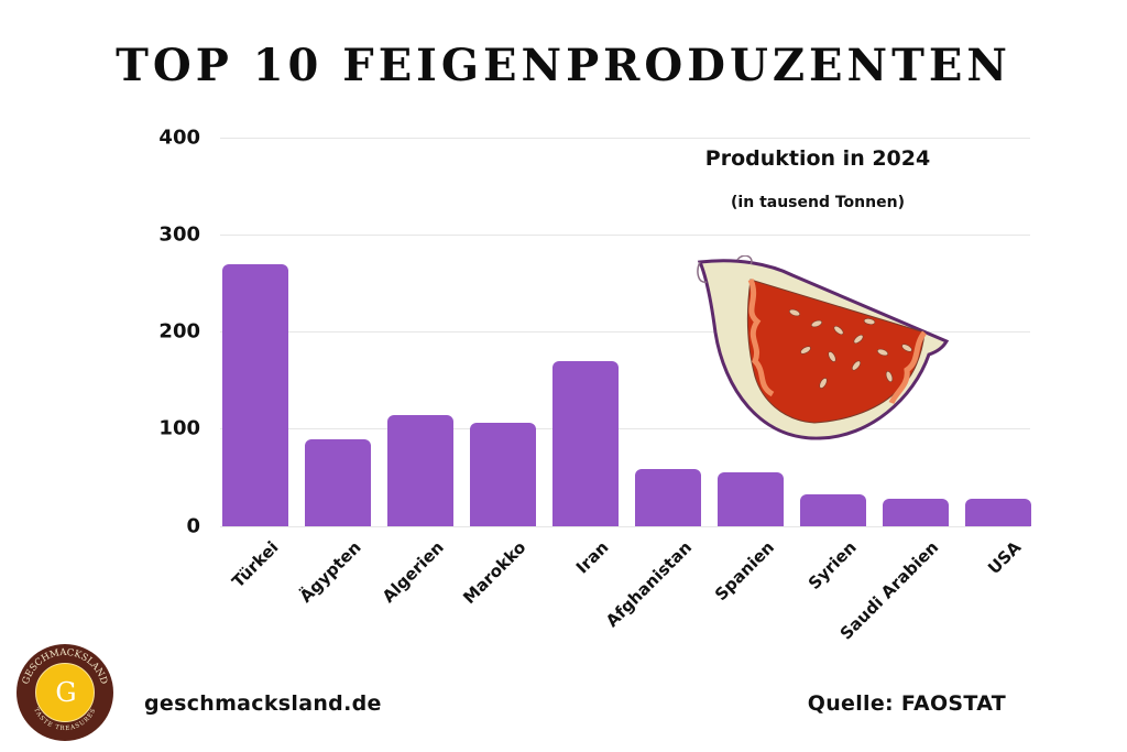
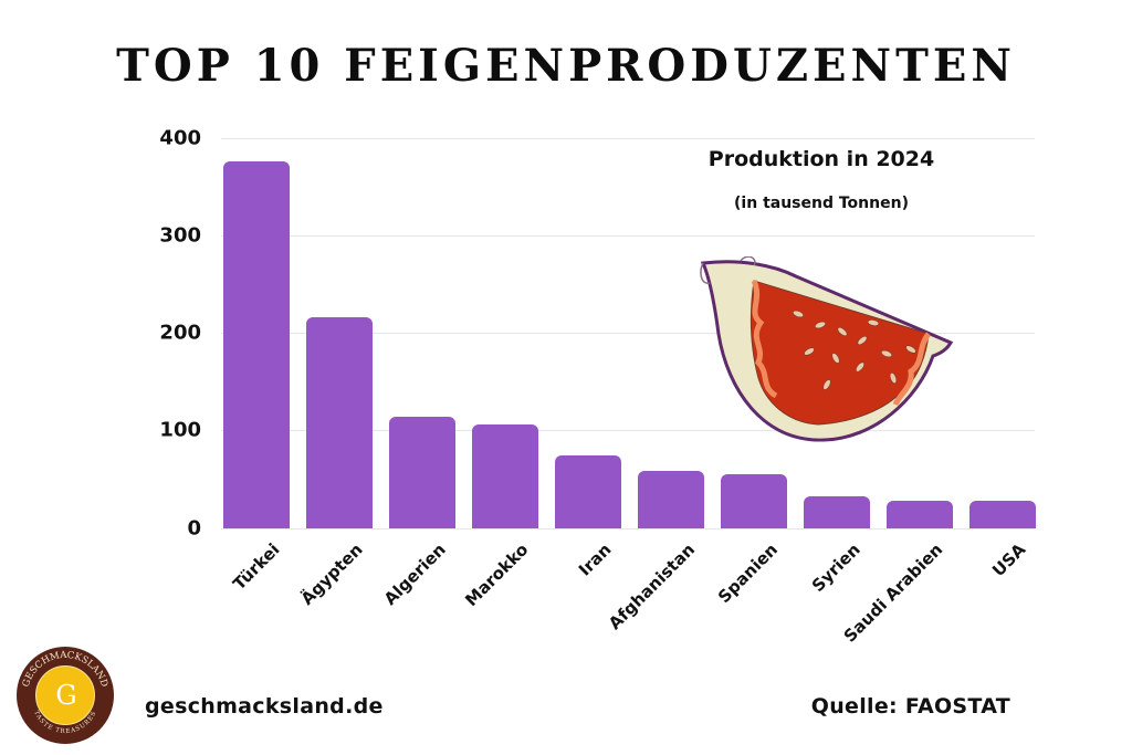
Türkei: 270 -> 380
Ägypten: 90 -> 220
Iran: 170 -> 80
